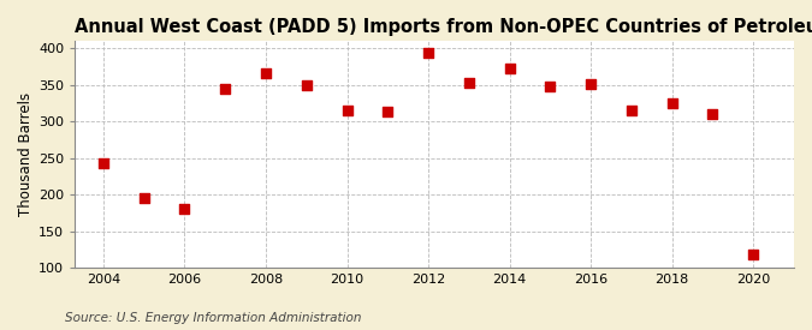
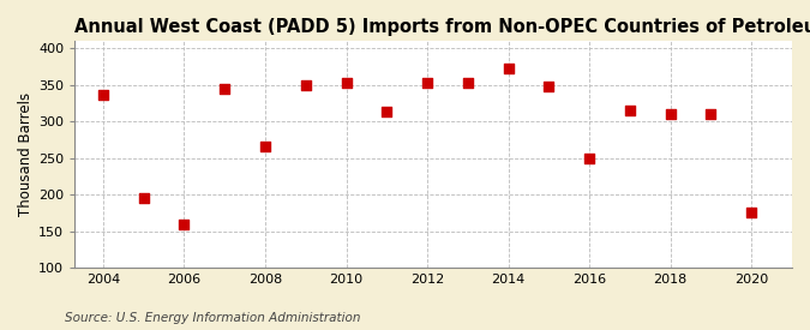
2004: 243 -> 336
2006: 181 -> 160
2008: 365 -> 266
2010: 315 -> 352
2012: 393 -> 352
2016: 351 -> 250
2018: 325 -> 310
2020: 118 -> 176
